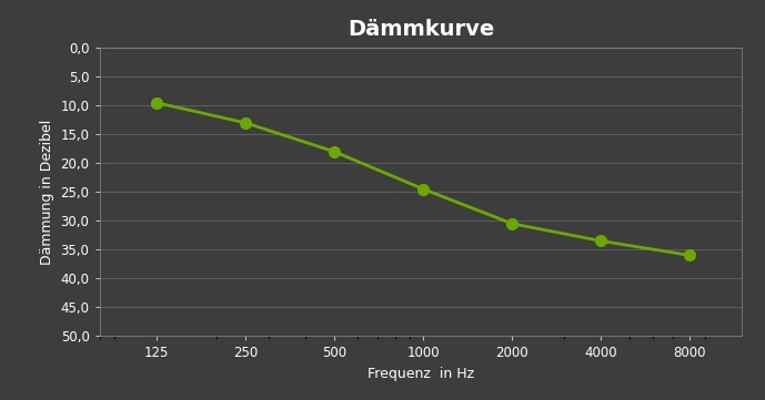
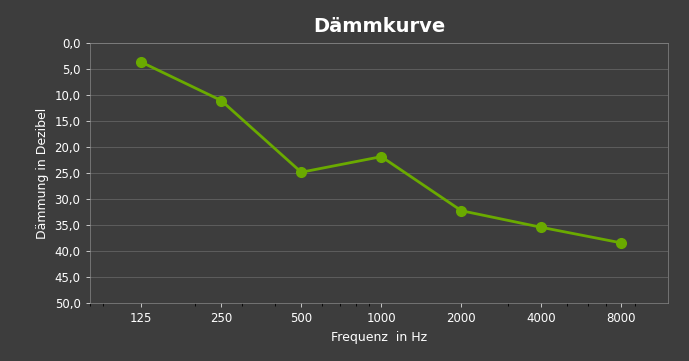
125: 9,5 -> 3,6
250: 13,0 -> 11,0
500: 18,0 -> 24,8
1000: 24,5 -> 21,8
2000: 30,5 -> 32,2
4000: 33,5 -> 35,4
8000: 36,0 -> 38,4
